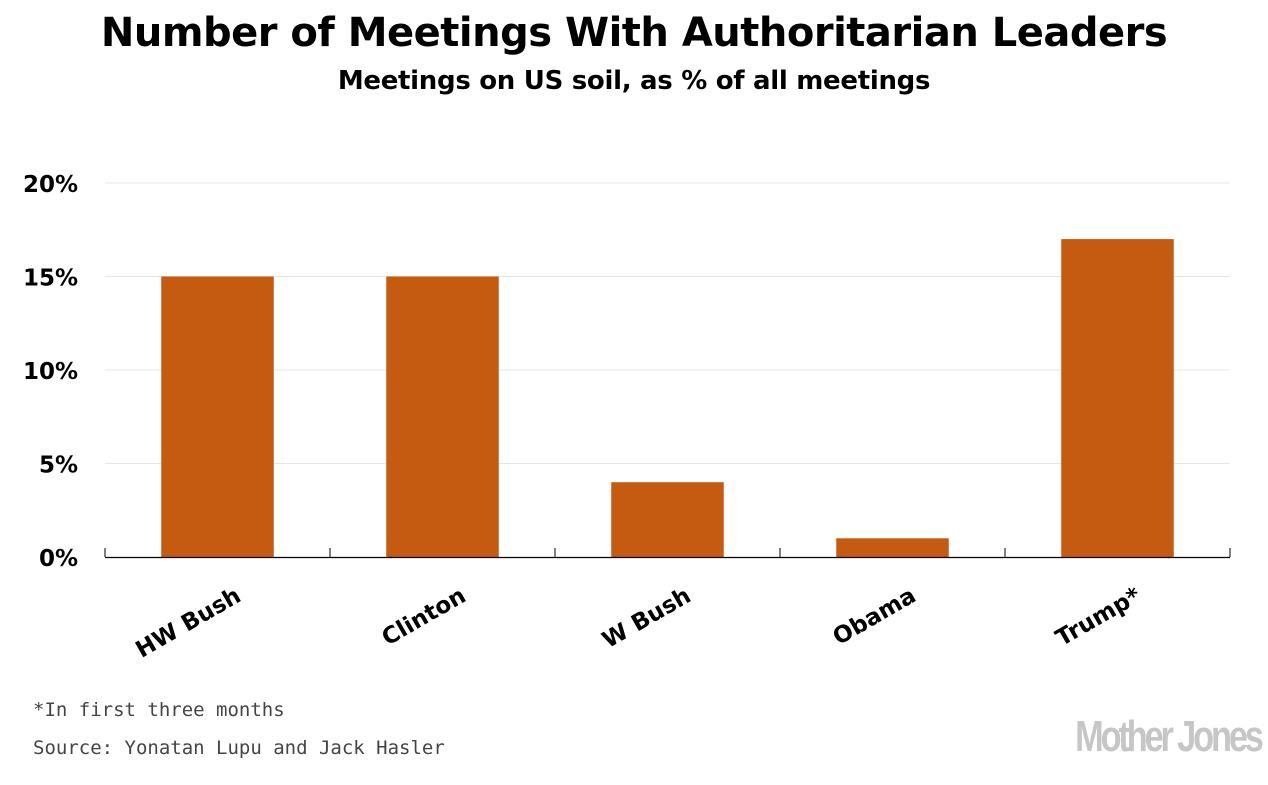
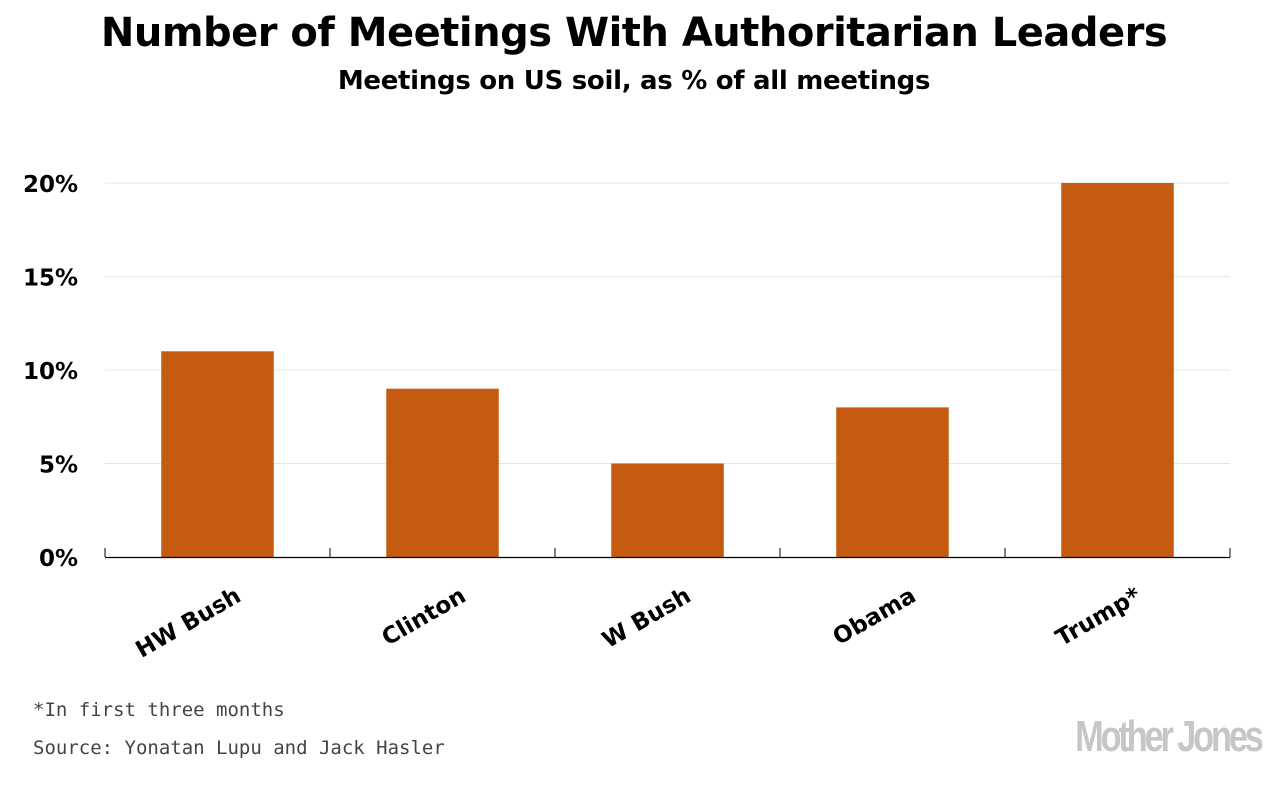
HW Bush: 15% -> 11%
Clinton: 15% -> 9%
W Bush: 4% -> 5%
Obama: 1% -> 8%
Trump*: 17% -> 20%
